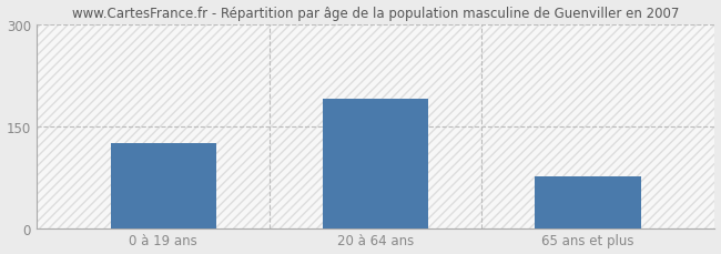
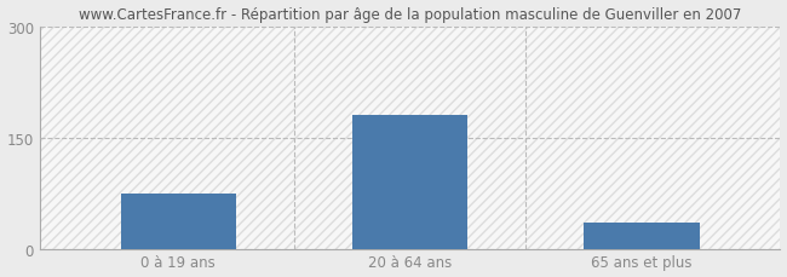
0 à 19 ans: 124 -> 75
20 à 64 ans: 190 -> 180
65 ans et plus: 76 -> 35
